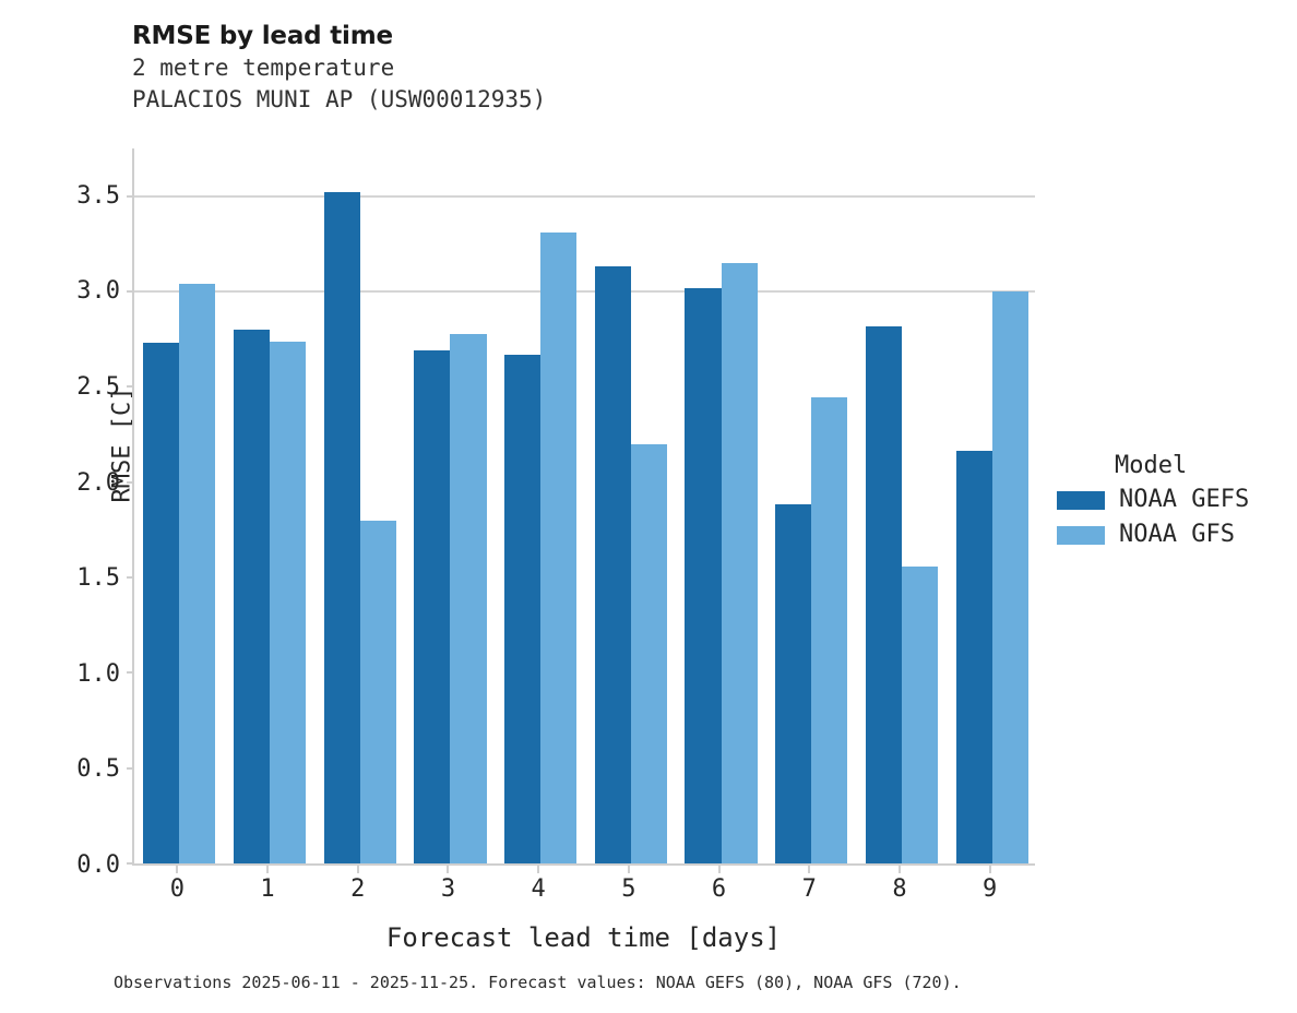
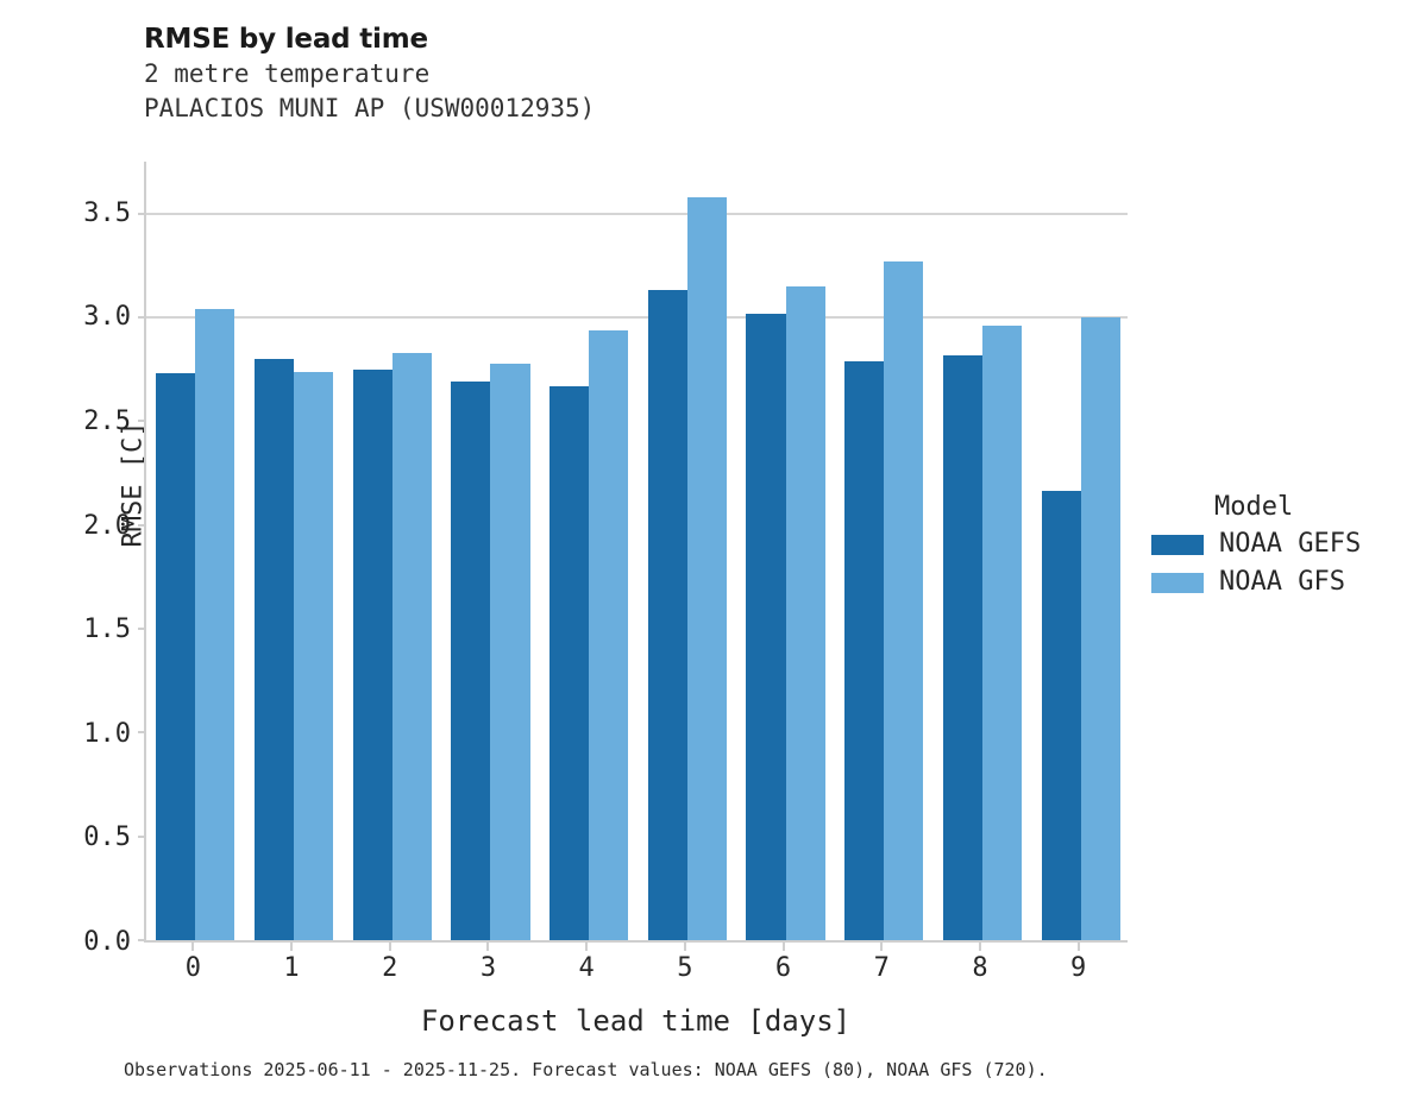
NOAA GEFS/2: 3.51 -> 2.74
NOAA GFS/2: 1.79 -> 2.82
NOAA GFS/4: 3.30 -> 2.93
NOAA GFS/5: 2.19 -> 3.57
NOAA GEFS/7: 1.88 -> 2.78
NOAA GFS/7: 2.44 -> 3.26
NOAA GFS/8: 1.55 -> 2.95
